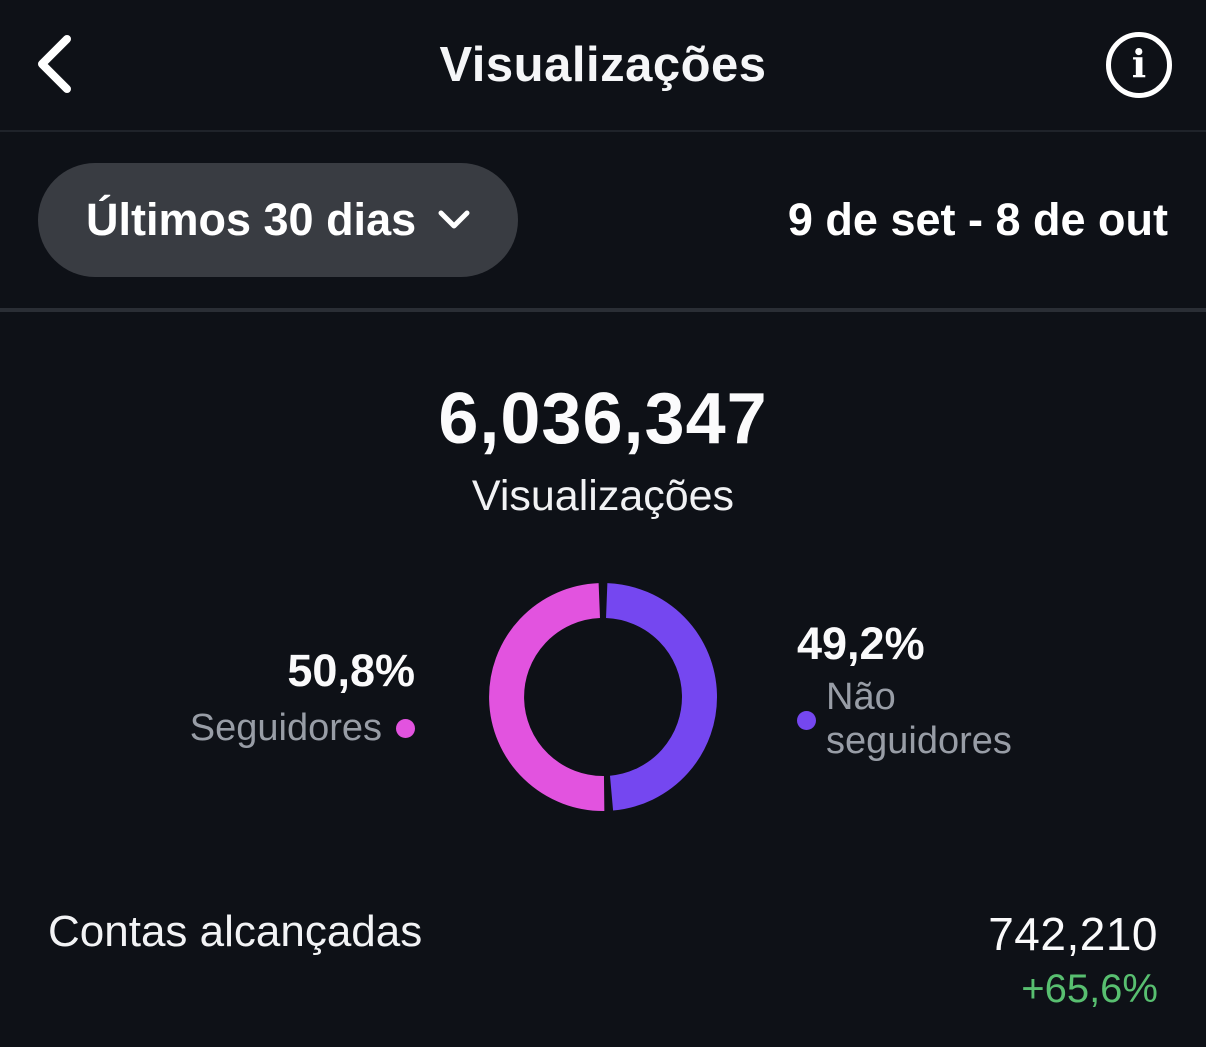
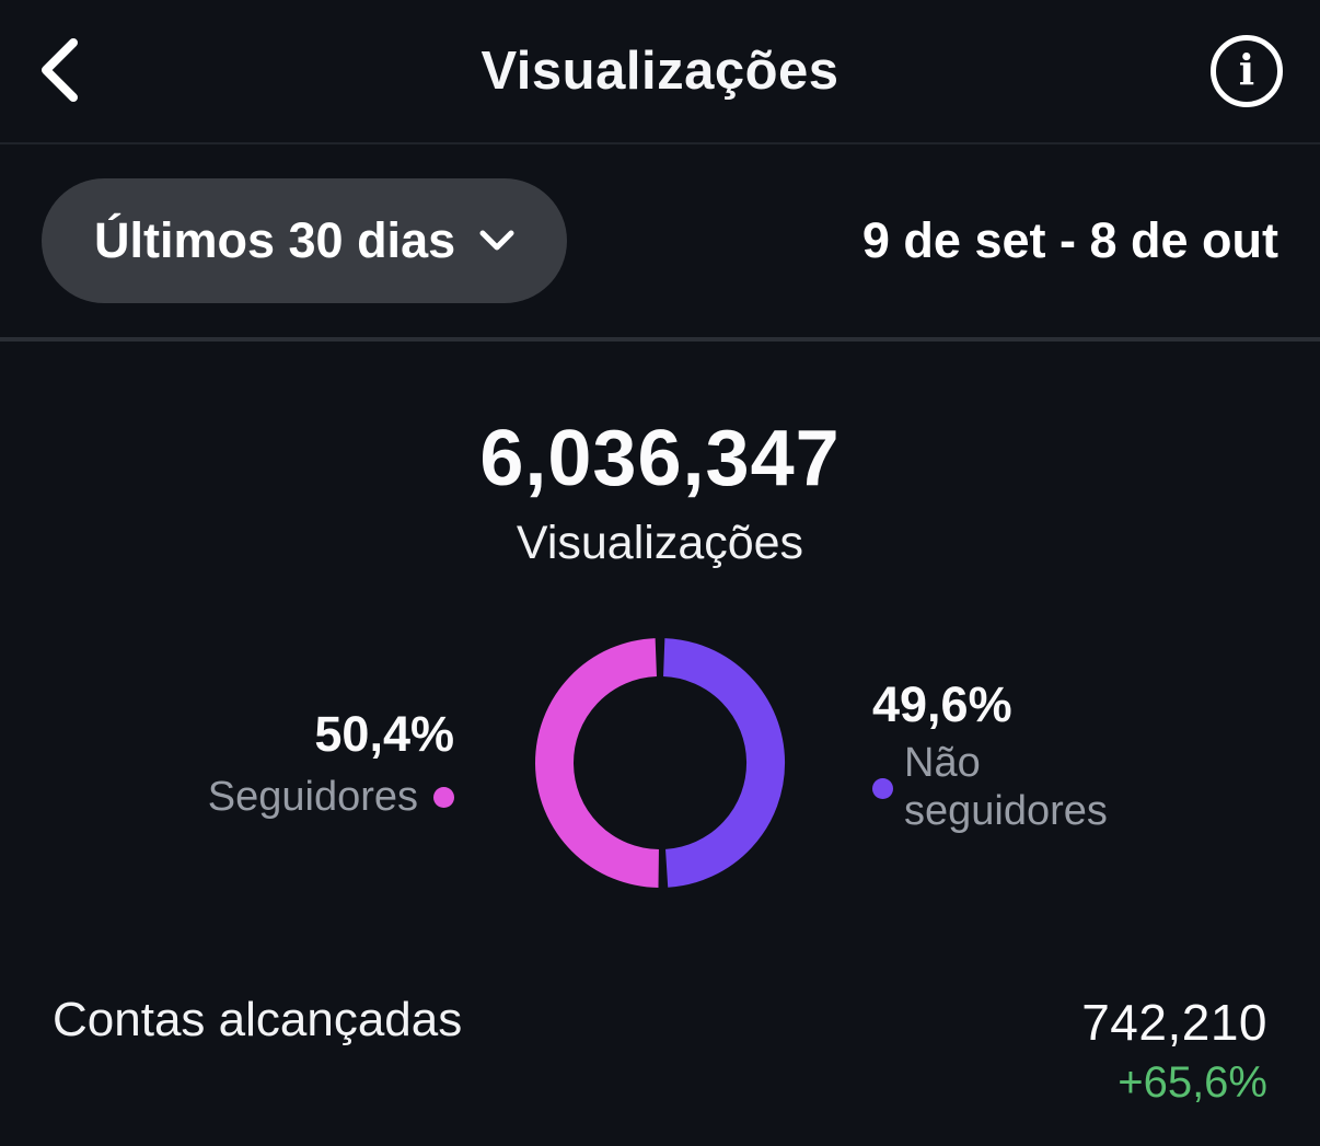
Não seguidores: 49,2% -> 49,6%
Seguidores: 50,8% -> 50,4%
